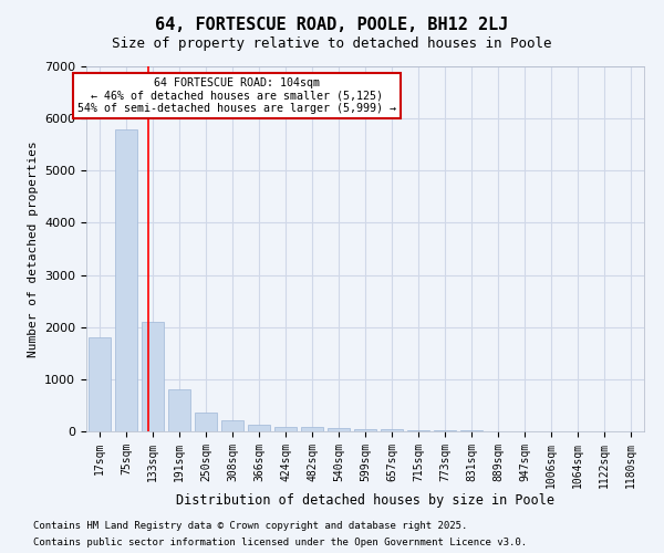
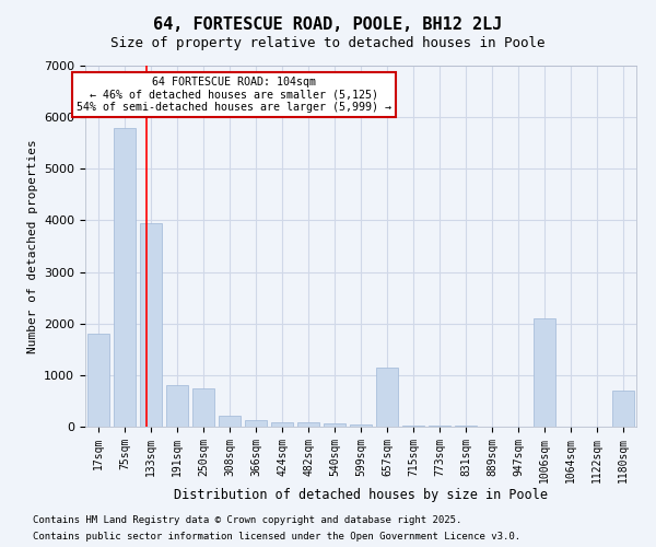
133sqm: 2100 -> 3950
250sqm: 370 -> 750
657sqm: 40 -> 1150
1006sqm: 10 -> 2100
1180sqm: 0 -> 700
